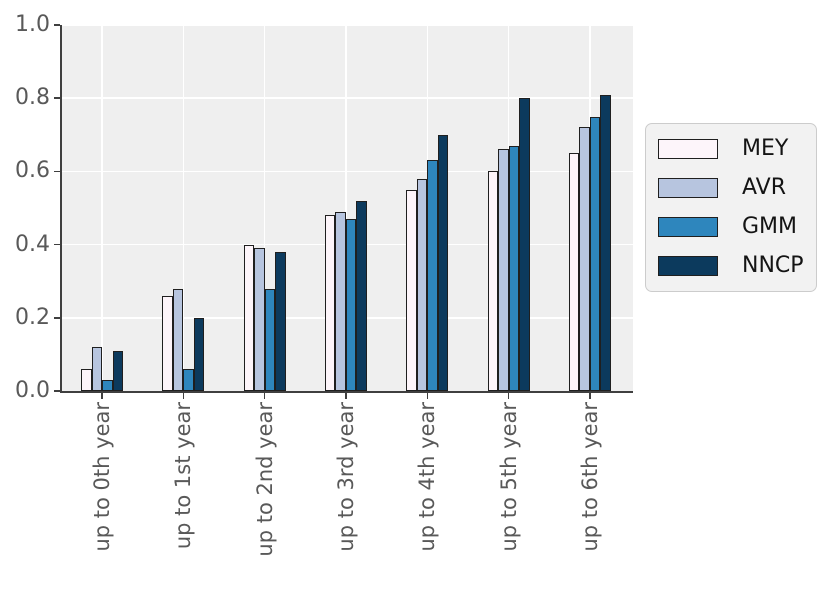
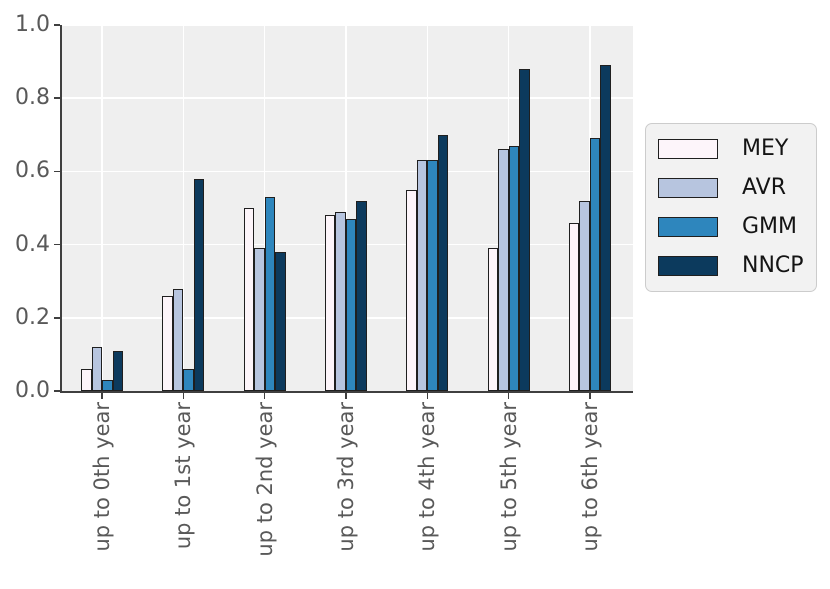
NNCP/up to 1st year: 0.20 -> 0.58
MEY/up to 2nd year: 0.40 -> 0.50
GMM/up to 2nd year: 0.28 -> 0.53
AVR/up to 4th year: 0.58 -> 0.63
MEY/up to 5th year: 0.60 -> 0.39
NNCP/up to 5th year: 0.80 -> 0.88
MEY/up to 6th year: 0.65 -> 0.46
AVR/up to 6th year: 0.72 -> 0.52
GMM/up to 6th year: 0.75 -> 0.69
NNCP/up to 6th year: 0.81 -> 0.89
